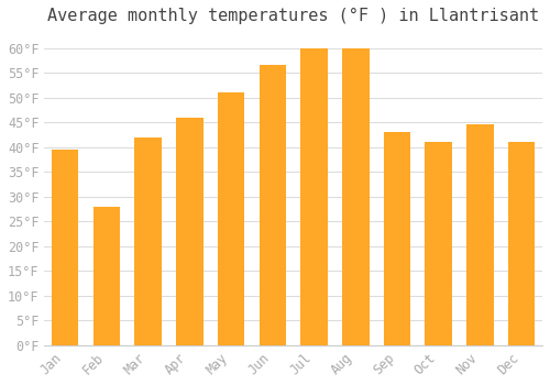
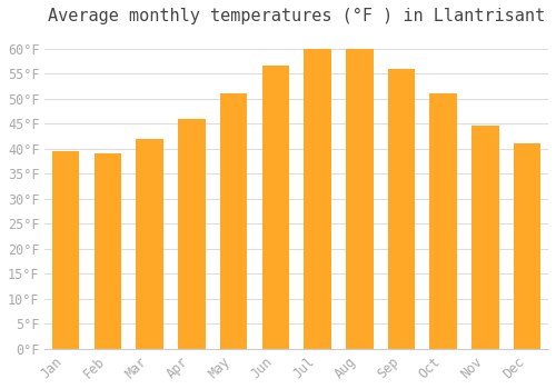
Feb: 28.0°F -> 39.0°F
Sep: 43.0°F -> 56.0°F
Oct: 41.0°F -> 51.0°F
